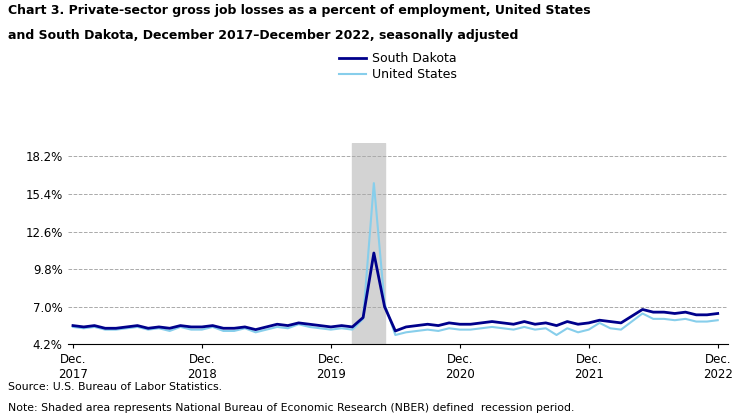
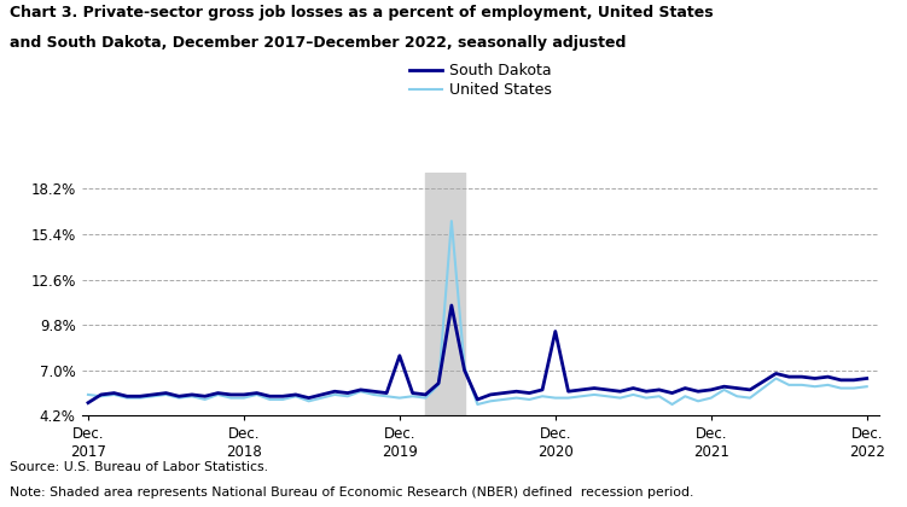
South Dakota/Dec. 2017: 5.6% -> 5.0%
South Dakota/Dec. 2019: 5.5% -> 7.9%
South Dakota/Dec. 2020: 5.7% -> 9.4%
